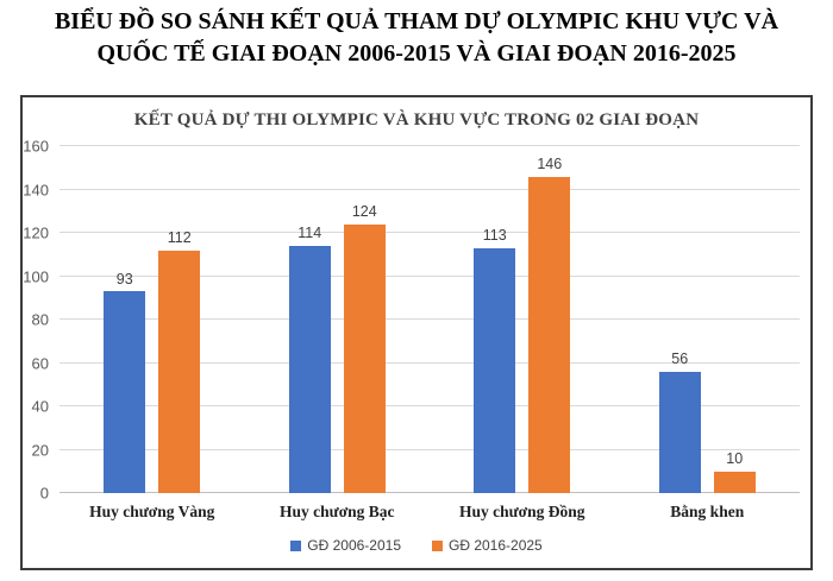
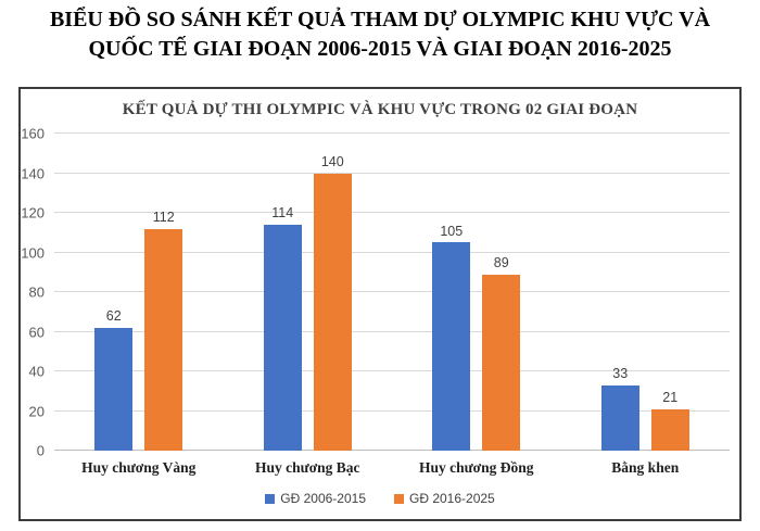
GĐ 2006-2015/Huy chương Vàng: 93 -> 62
GĐ 2016-2025/Huy chương Bạc: 124 -> 140
GĐ 2006-2015/Huy chương Đồng: 113 -> 105
GĐ 2016-2025/Huy chương Đồng: 146 -> 89
GĐ 2006-2015/Bằng khen: 56 -> 33
GĐ 2016-2025/Bằng khen: 10 -> 21
